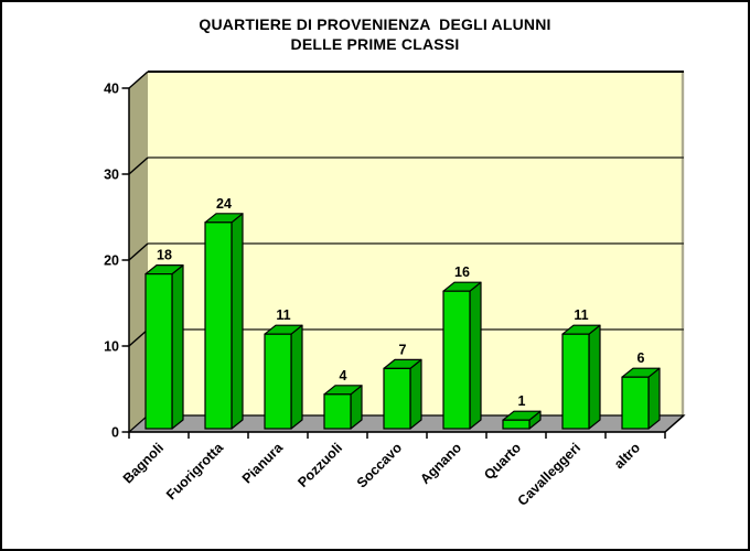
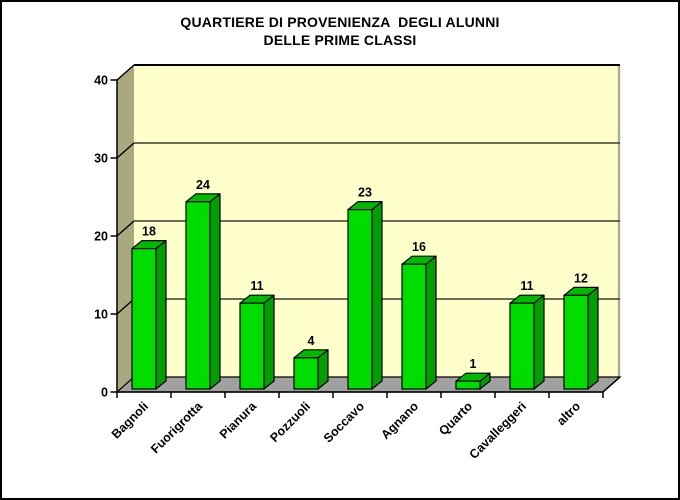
Soccavo: 7 -> 23
altro: 6 -> 12
